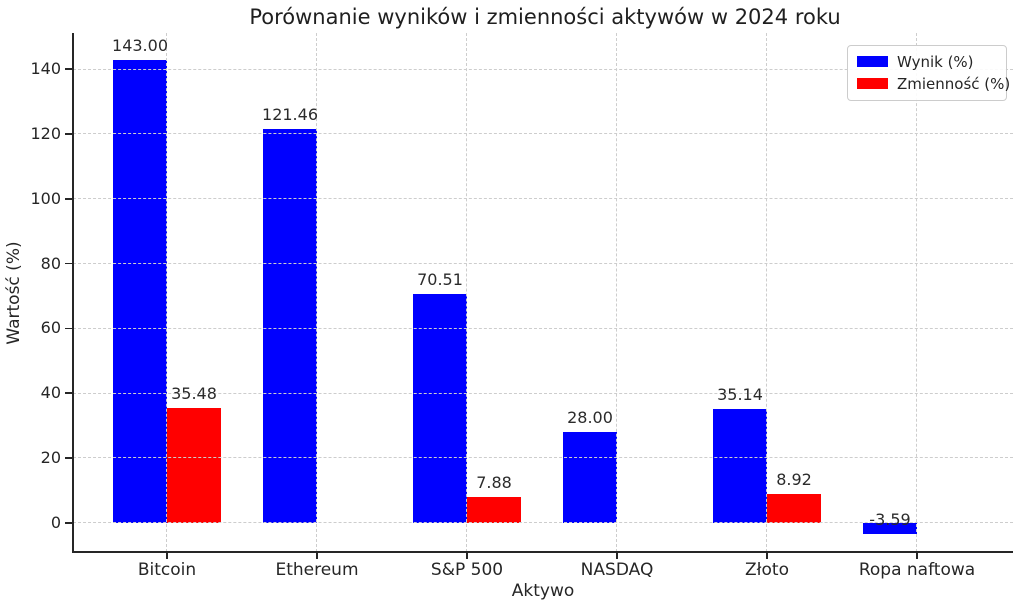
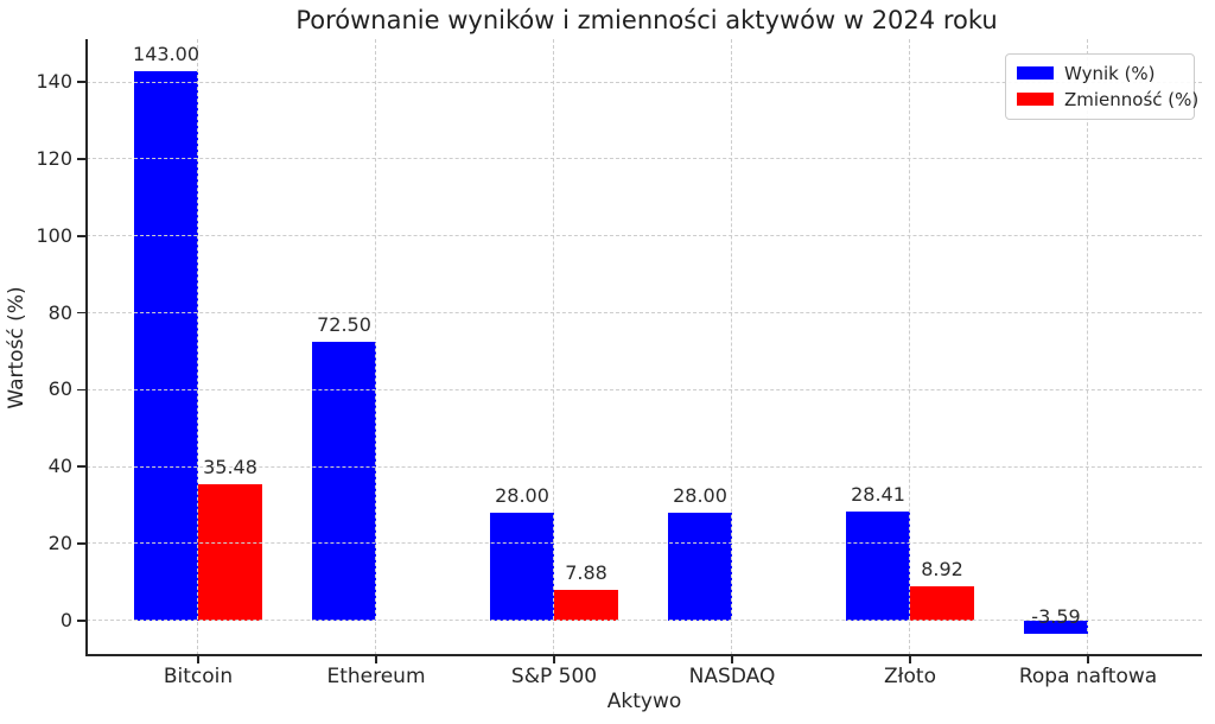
Wynik (%)/Ethereum: 121.46 -> 72.50
Wynik (%)/S&P 500: 70.51 -> 28.00
Wynik (%)/Złoto: 35.14 -> 28.41
